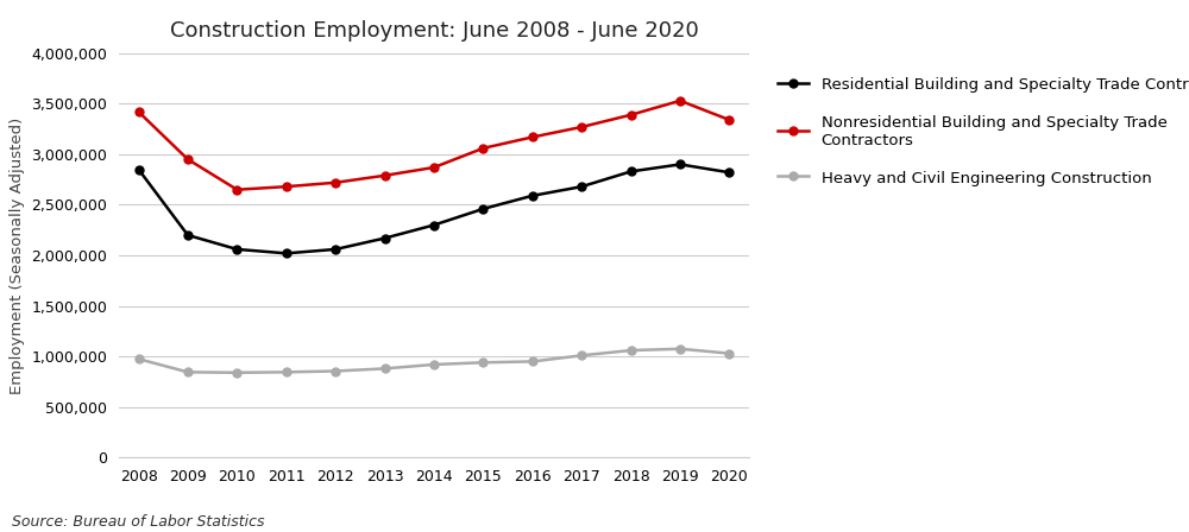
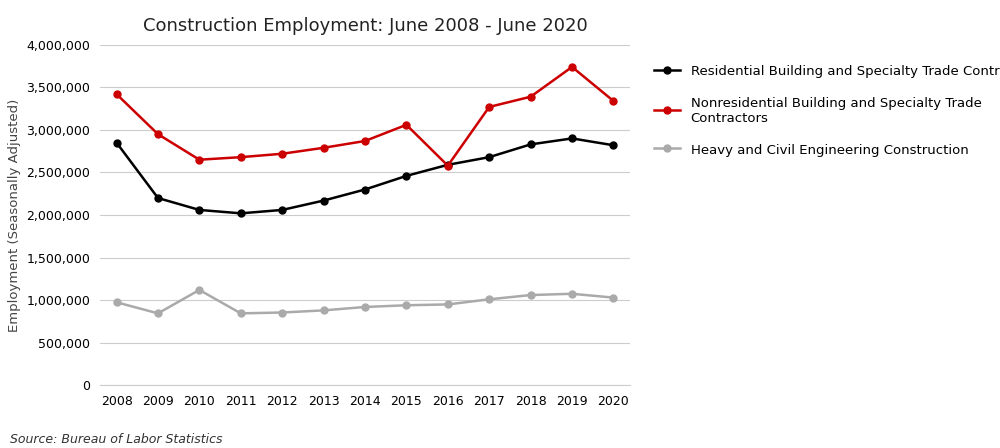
Heavy and Civil Engineering Construction/2010: 840,000 -> 1,120,000
Nonresidential Building and Specialty Trade Contractors/2016: 3,170,000 -> 2,580,000
Nonresidential Building and Specialty Trade Contractors/2019: 3,530,000 -> 3,740,000
